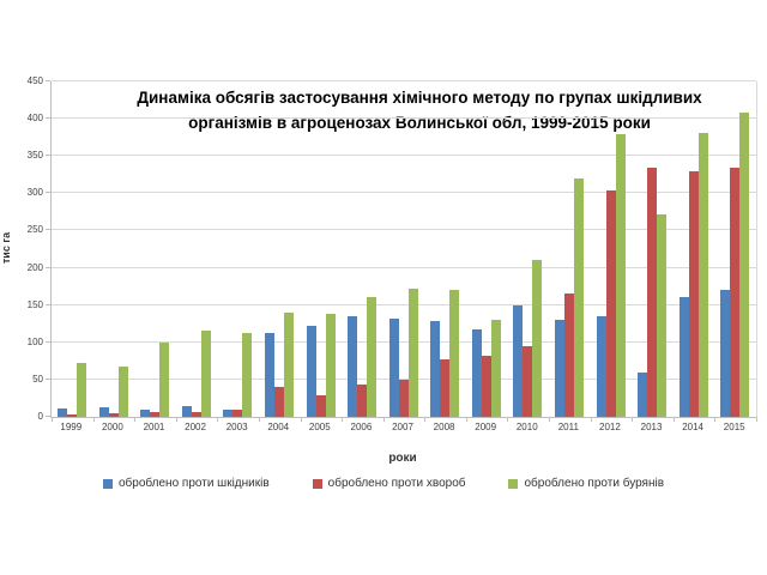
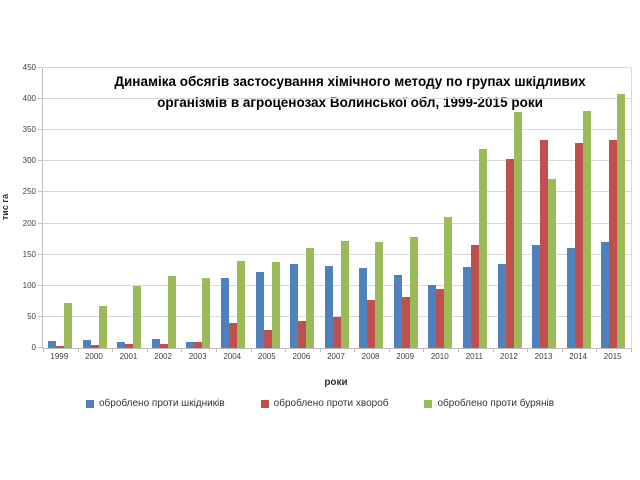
оброблено проти бурянів/2009: 130 -> 180
оброблено проти шкідників/2010: 150 -> 100
оброблено проти шкідників/2013: 60 -> 160
